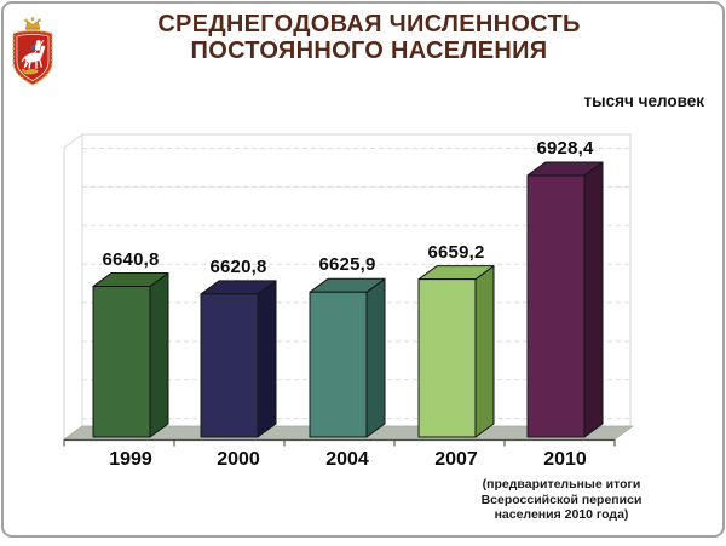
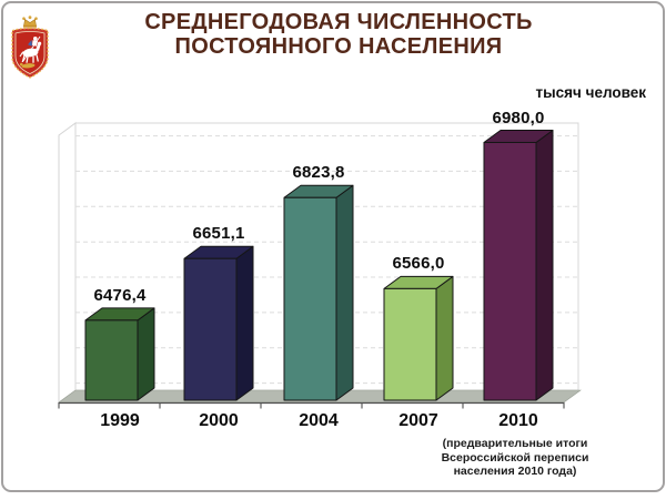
1999: 6640,8 -> 6476,4
2000: 6620,8 -> 6651,1
2004: 6625,9 -> 6823,8
2007: 6659,2 -> 6566,0
2010: 6928,4 -> 6980,0
